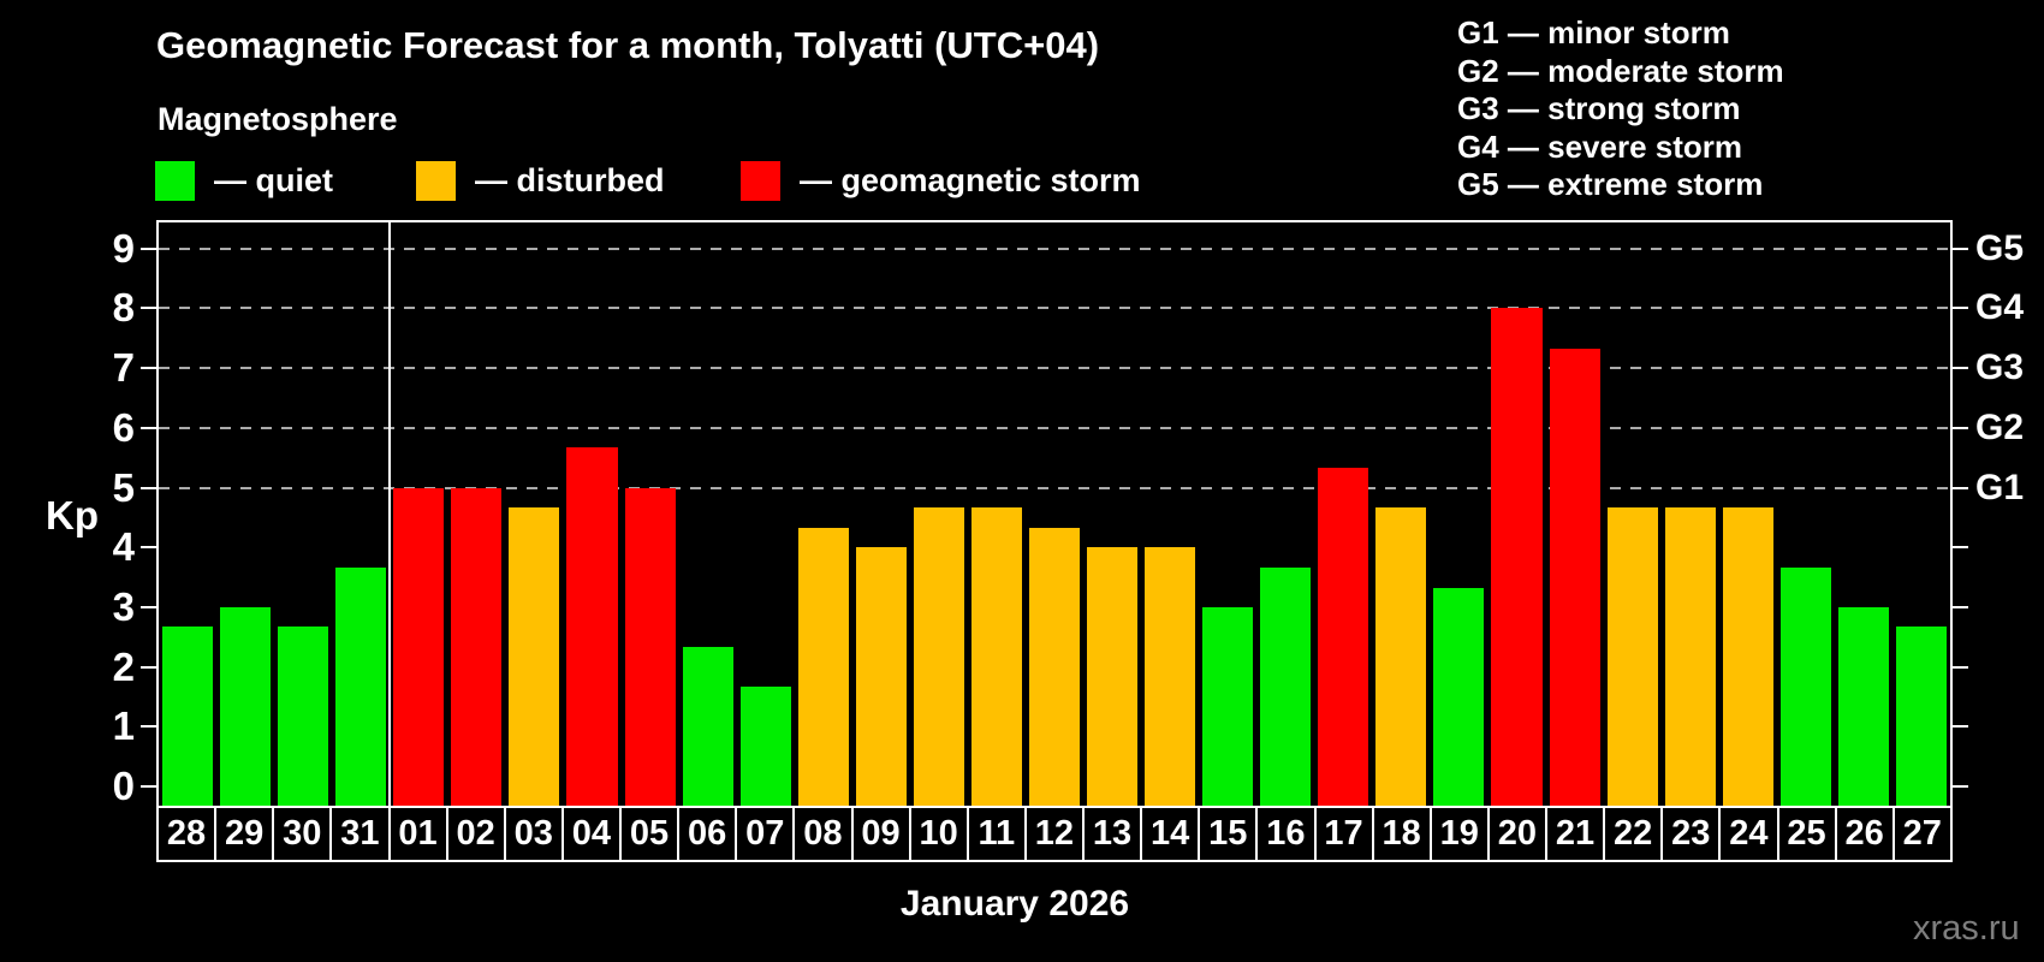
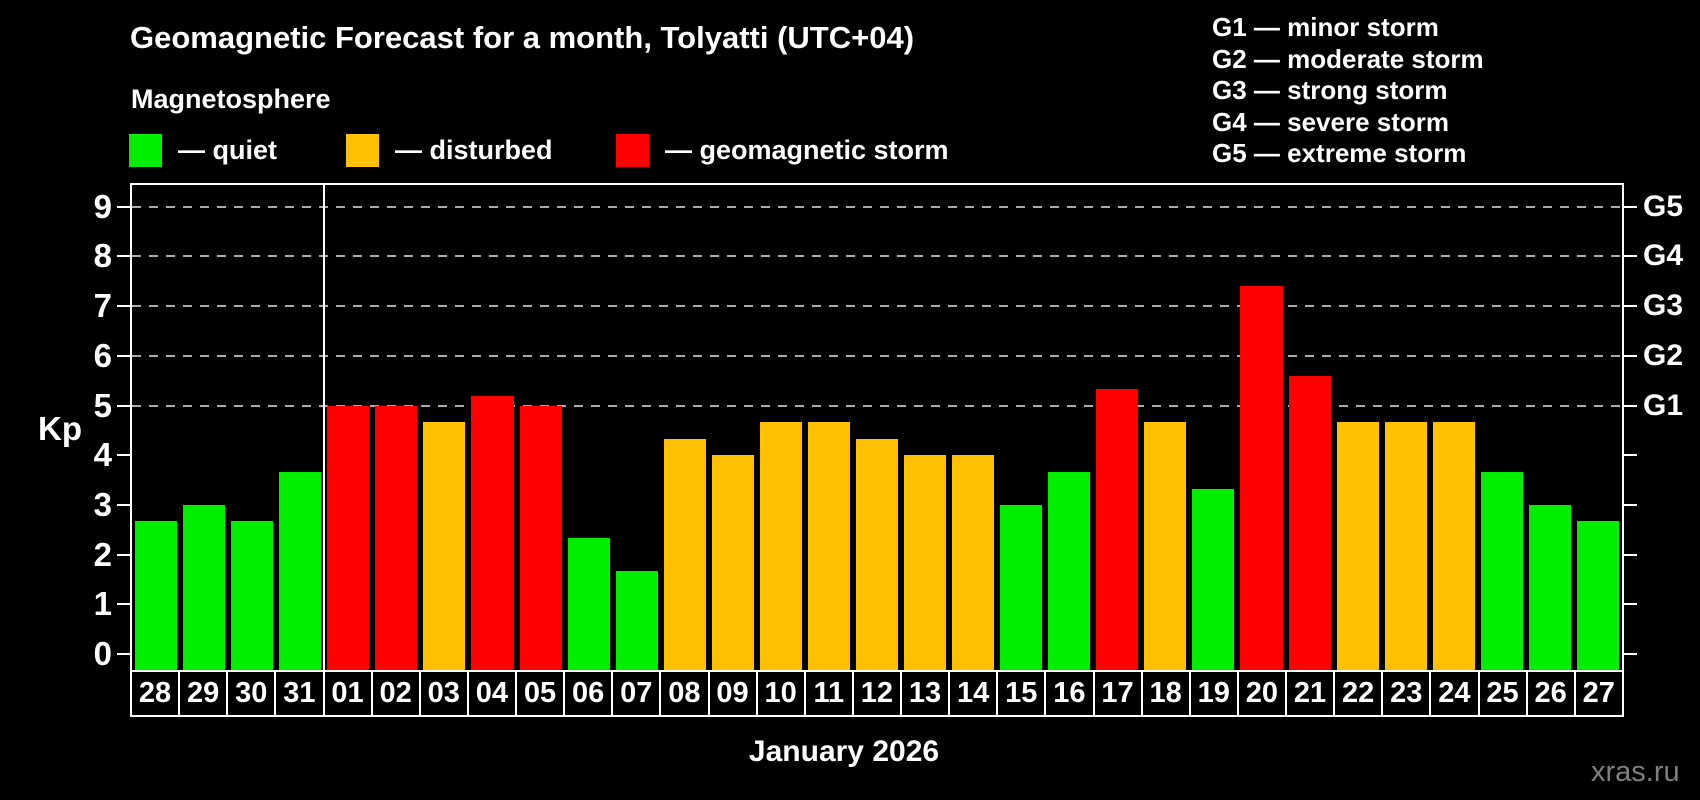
04: 5.7 -> 5.2
20: 8.0 -> 7.4
21: 7.3 -> 5.6
